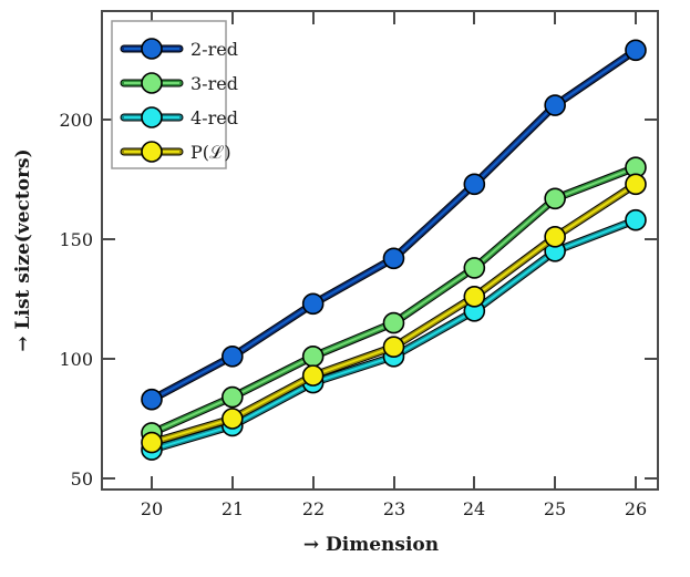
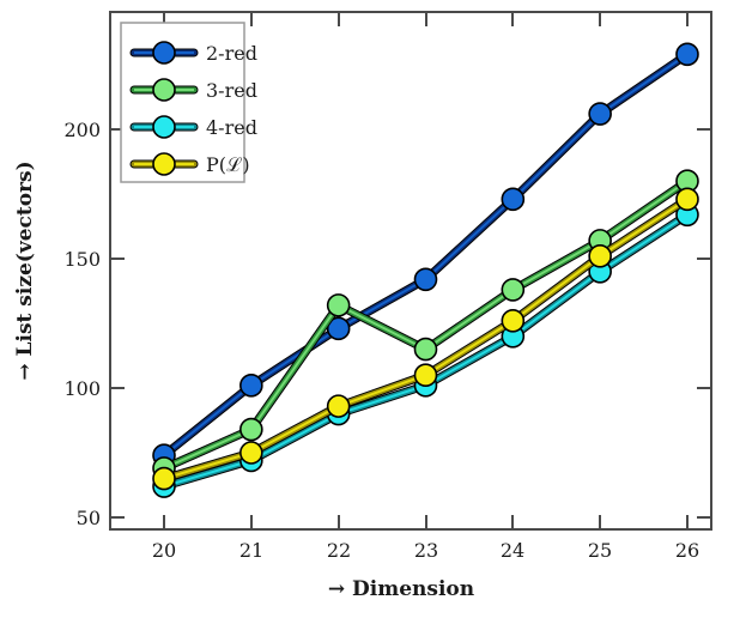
2-red/20: 83 -> 74
3-red/22: 101 -> 132
3-red/25: 167 -> 157
4-red/26: 158 -> 167
